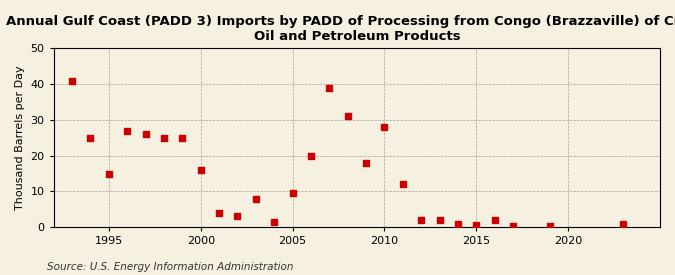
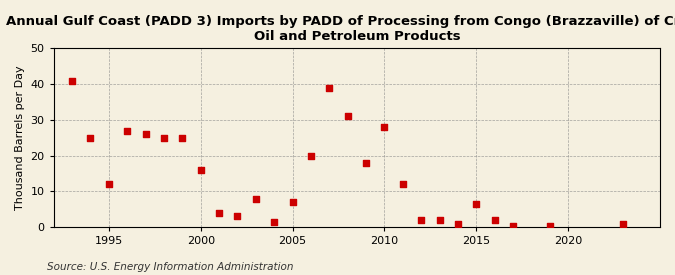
1995: 15.0 -> 12.0
2005: 9.5 -> 7.0
2015: 0.5 -> 6.5
